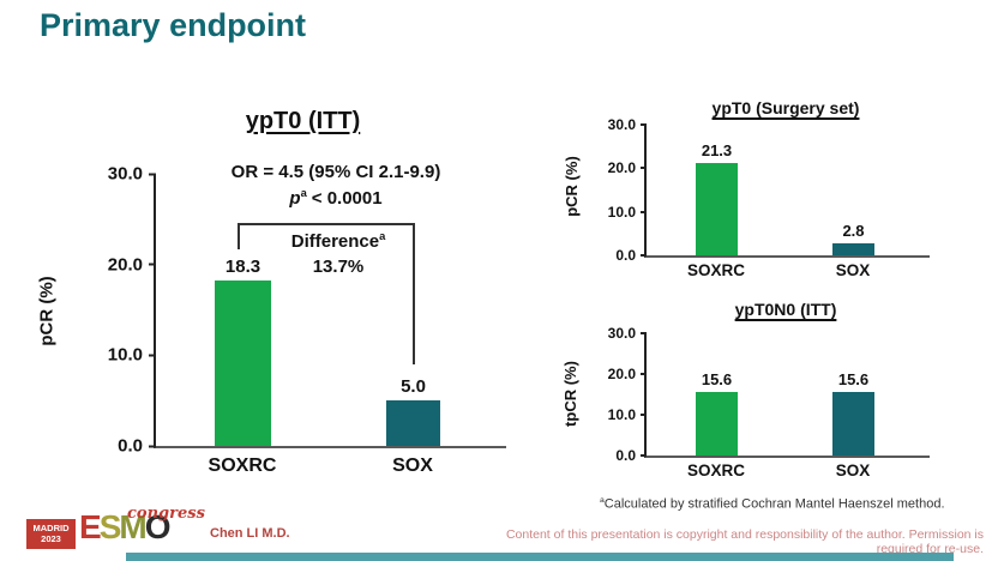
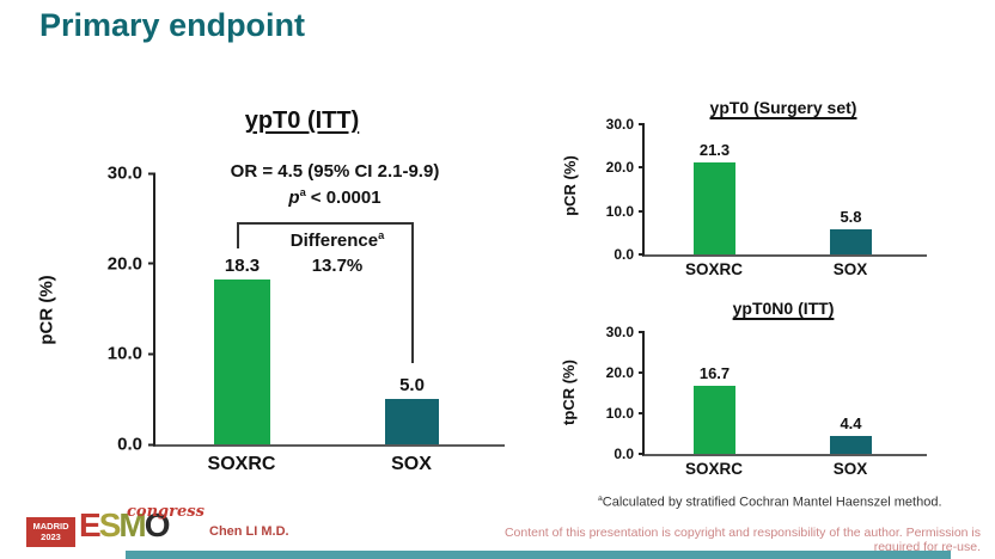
ypT0 (Surgery set)/SOX: 2.8 -> 5.8
ypT0N0 (ITT)/SOXRC: 15.6 -> 16.7
ypT0N0 (ITT)/SOX: 15.6 -> 4.4
